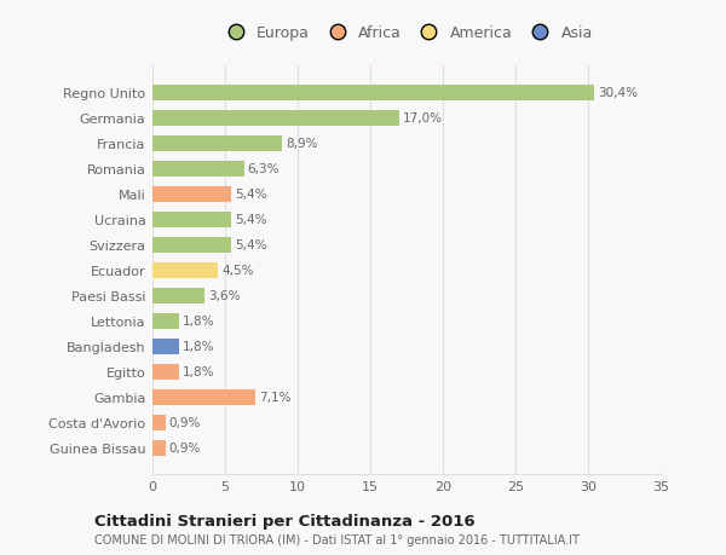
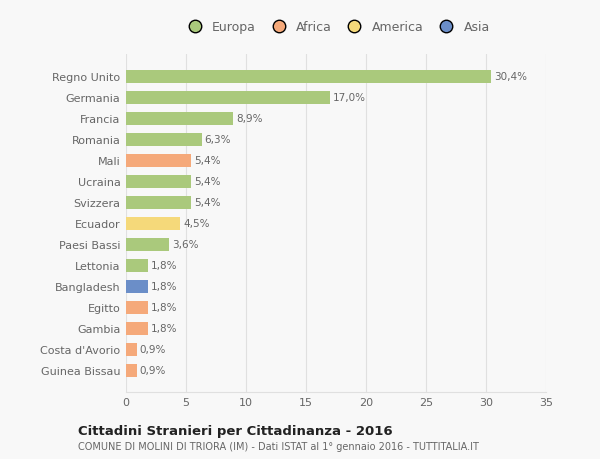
Gambia: 7,1% -> 1,8%
